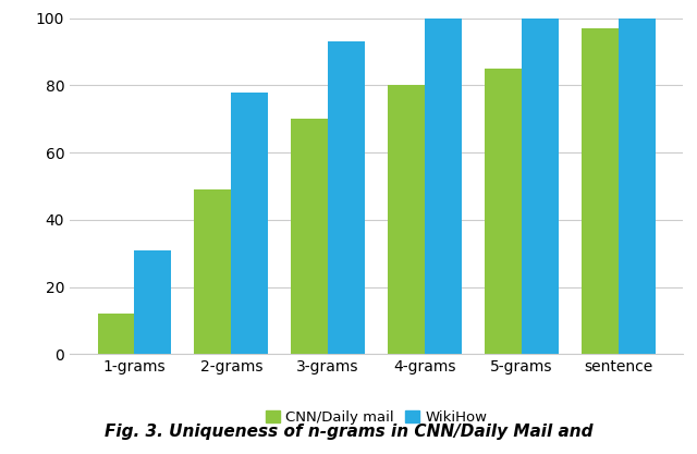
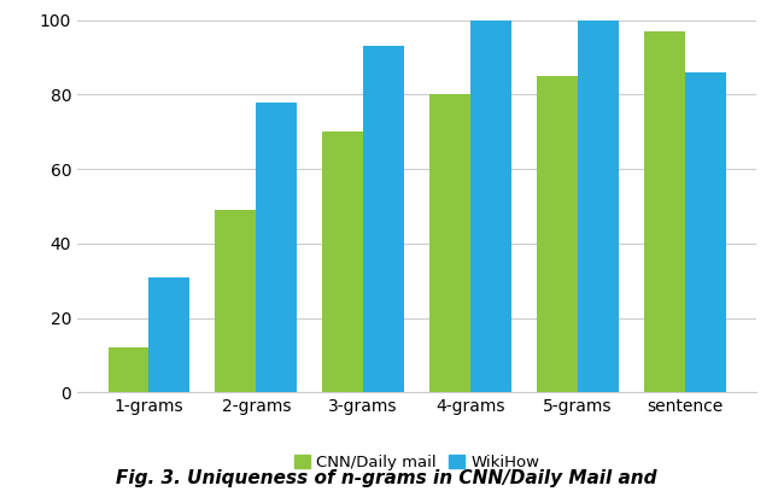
WikiHow/sentence: 100 -> 86
